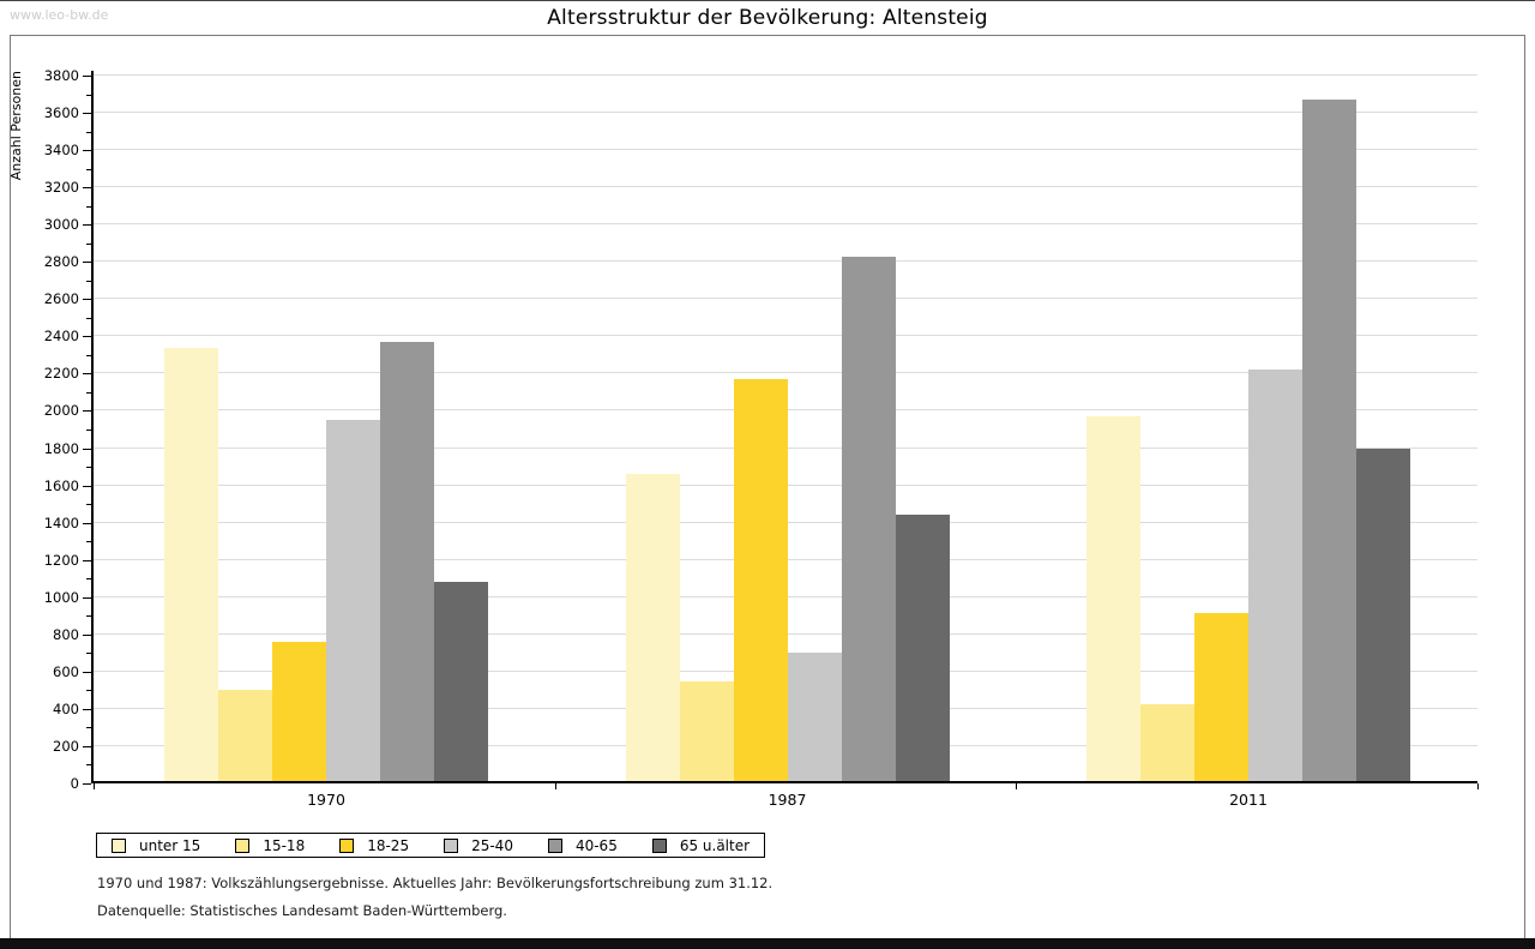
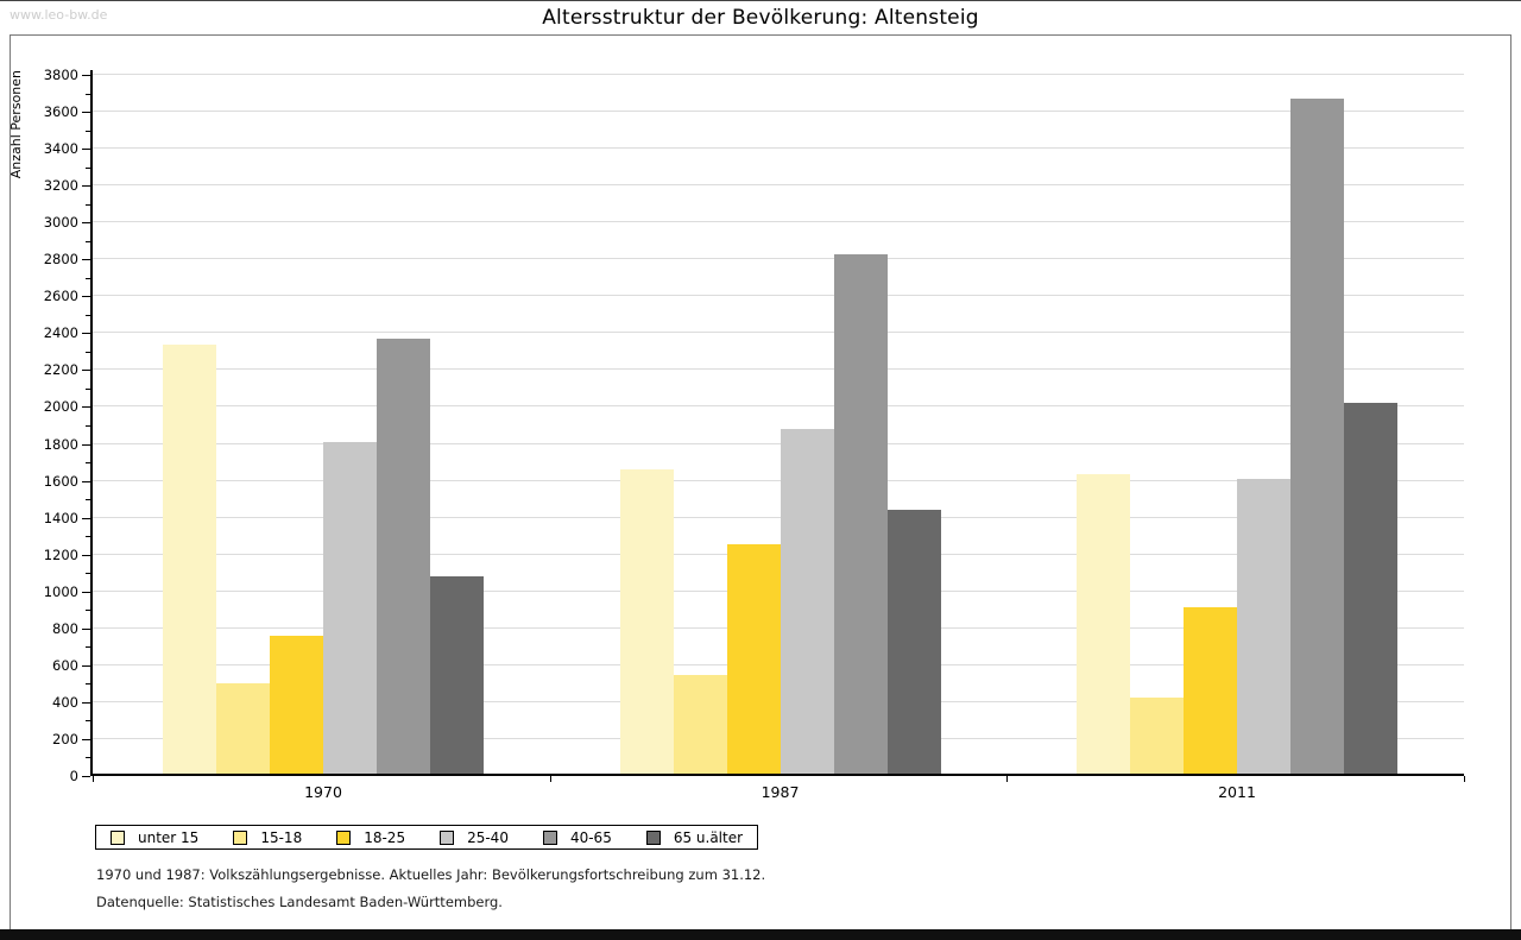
25-40/1970: 1950 -> 1810
18-25/1987: 2170 -> 1260
25-40/1987: 700 -> 1880
unter 15/2011: 1970 -> 1640
25-40/2011: 2220 -> 1610
65 u.älter/2011: 1800 -> 2020
